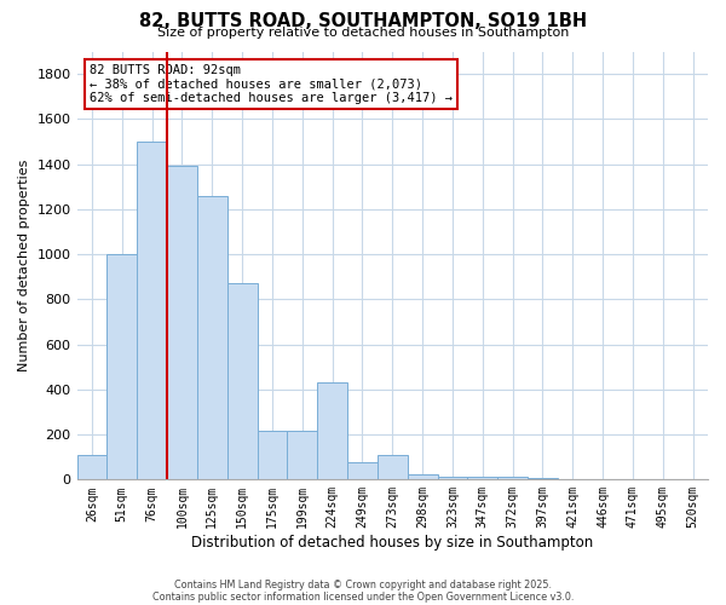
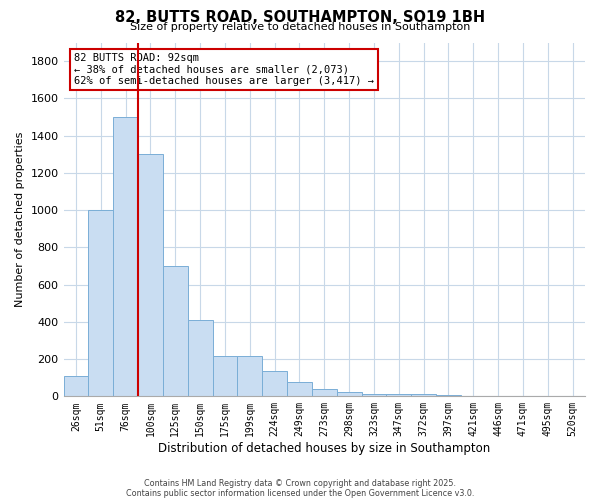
100sqm: 1390 -> 1300
125sqm: 1260 -> 700
150sqm: 870 -> 410
224sqm: 430 -> 140
273sqm: 110 -> 40
